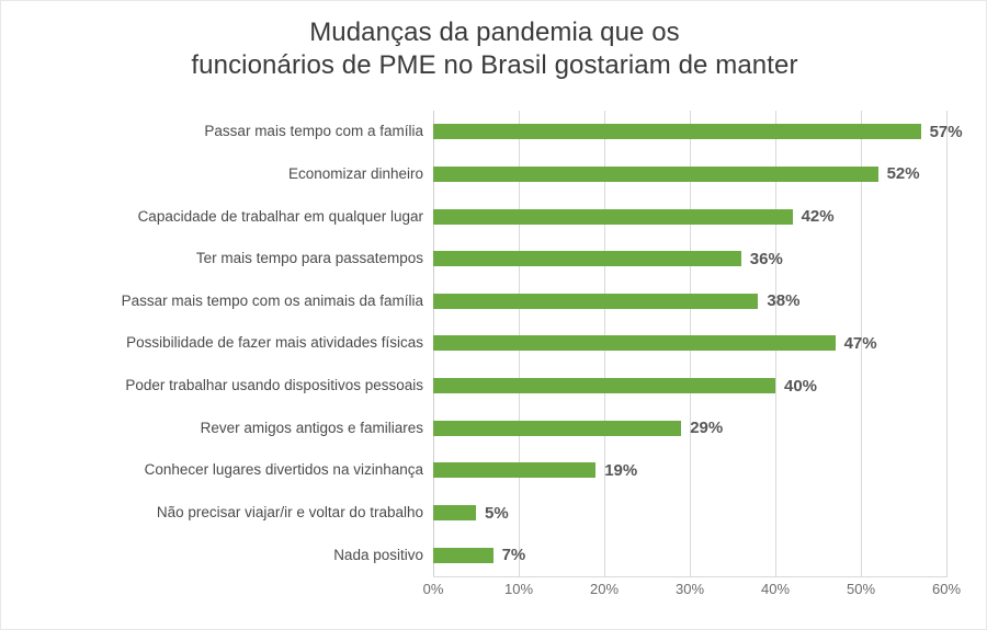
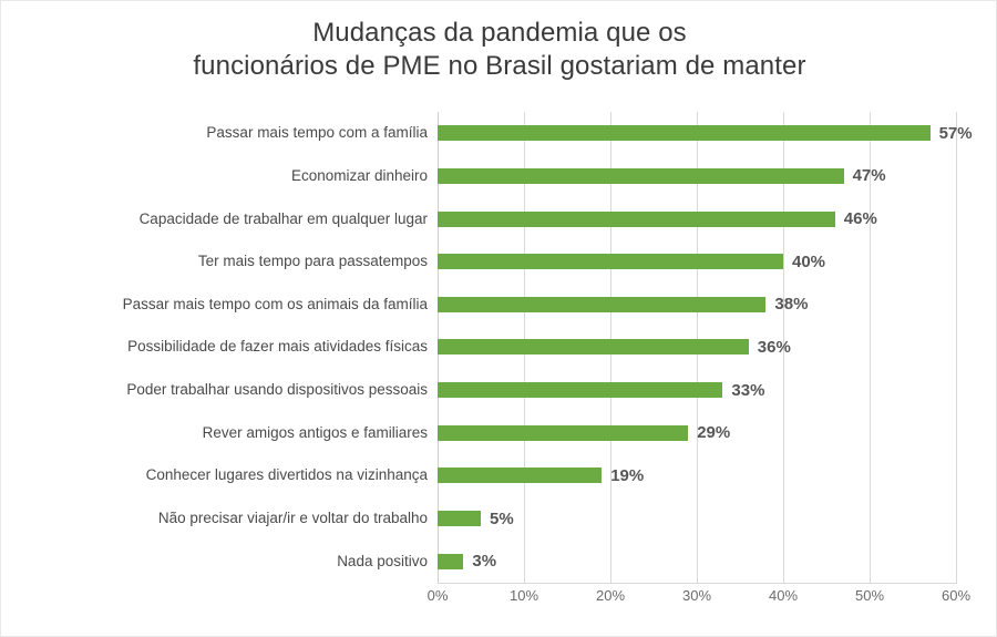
Economizar dinheiro: 52% -> 47%
Capacidade de trabalhar em qualquer lugar: 42% -> 46%
Ter mais tempo para passatempos: 36% -> 40%
Possibilidade de fazer mais atividades físicas: 47% -> 36%
Poder trabalhar usando dispositivos pessoais: 40% -> 33%
Nada positivo: 7% -> 3%
